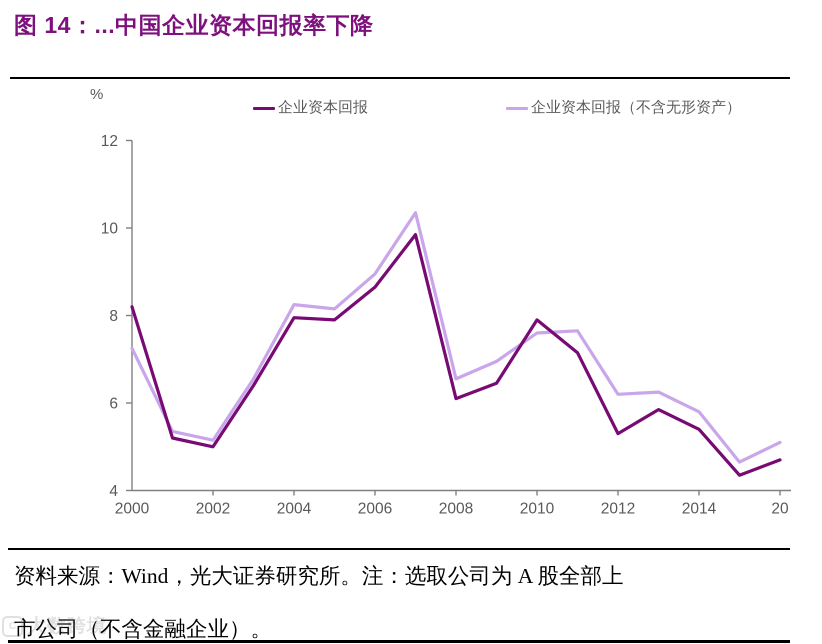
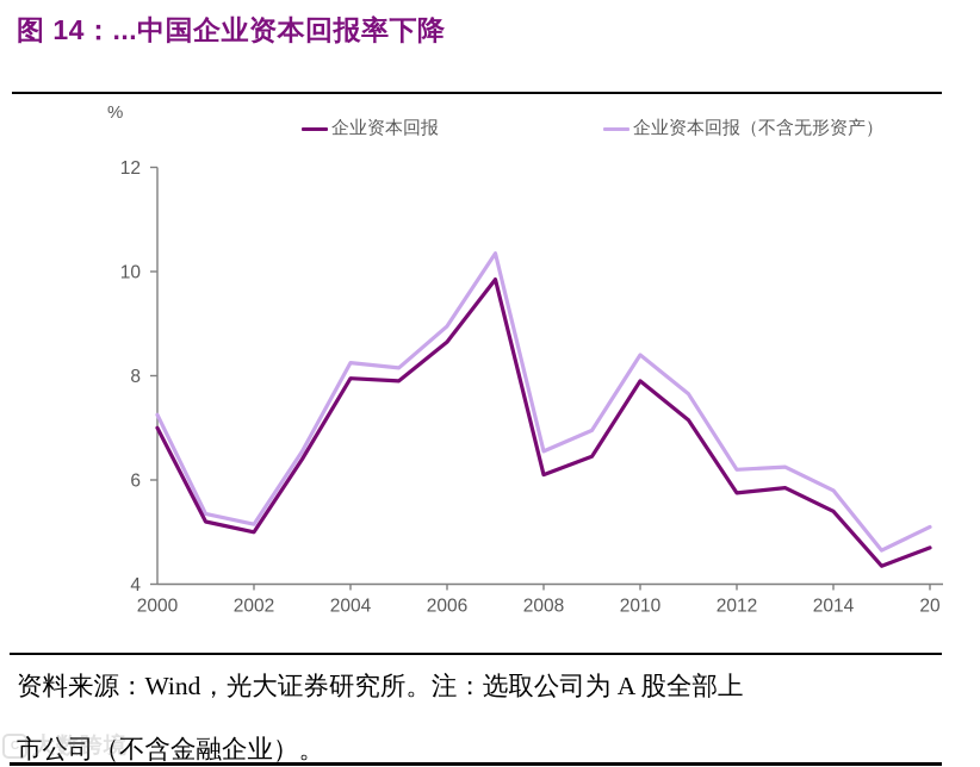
企业资本回报/2000: 8.2 -> 7.0
企业资本回报（不含无形资产）/2010: 7.6 -> 8.4
企业资本回报/2012: 5.3 -> 5.8
